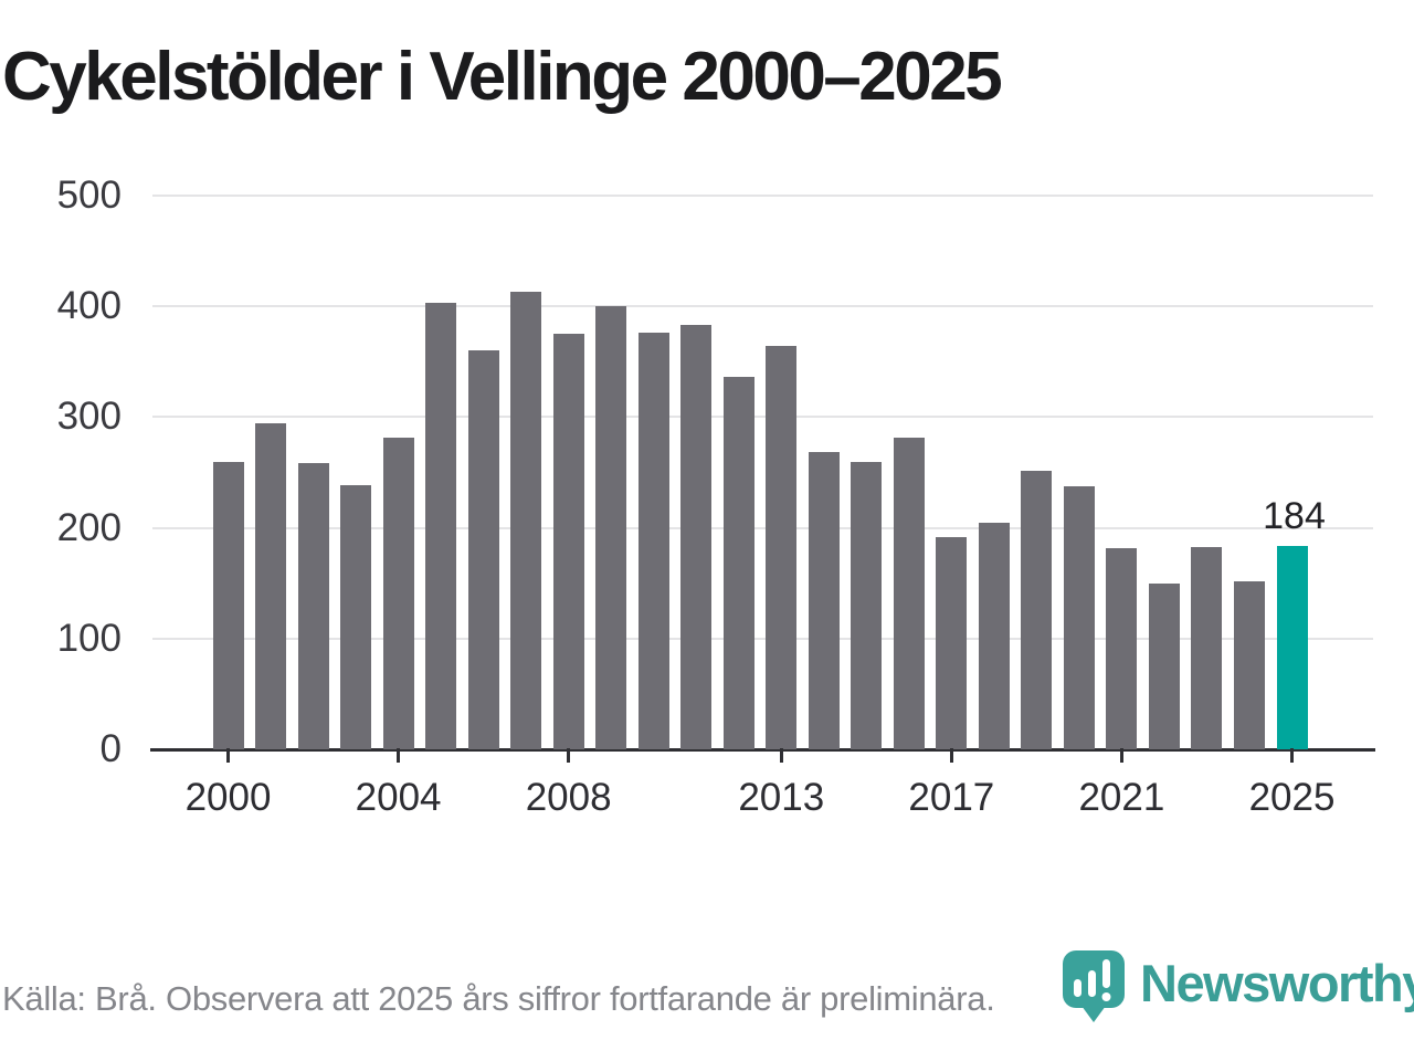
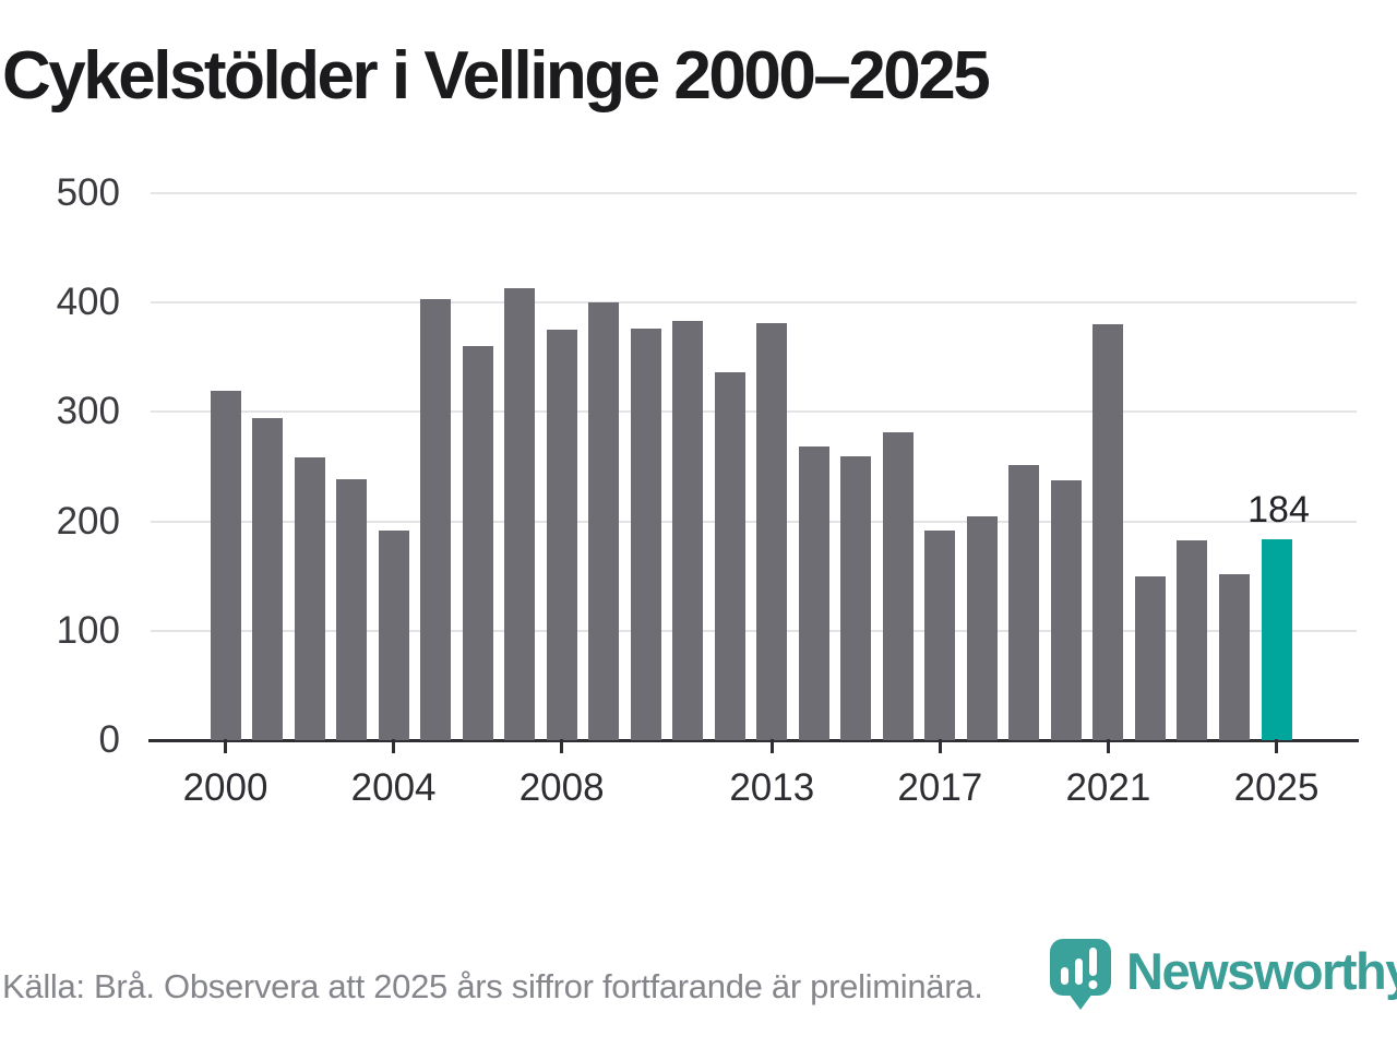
2000: 259 -> 319
2004: 281 -> 192
2013: 364 -> 381
2021: 182 -> 380
